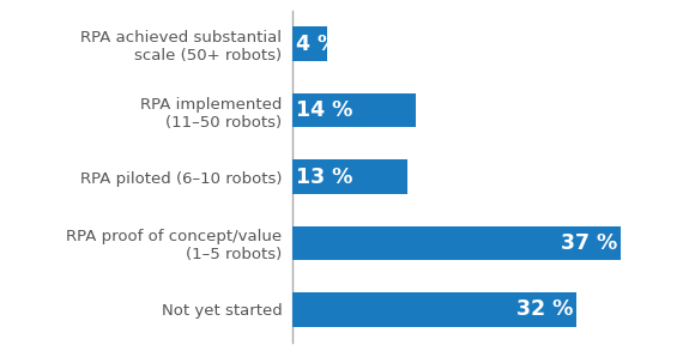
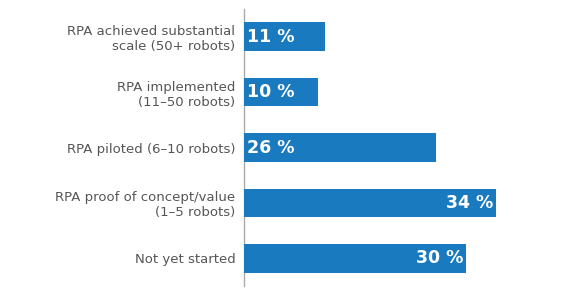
RPA achieved substantial scale (50+ robots): 4 -> 11
RPA implemented (11–50 robots): 14 -> 10
RPA piloted (6–10 robots): 13 -> 26
RPA proof of concept/value (1–5 robots): 37 -> 34
Not yet started: 32 -> 30
